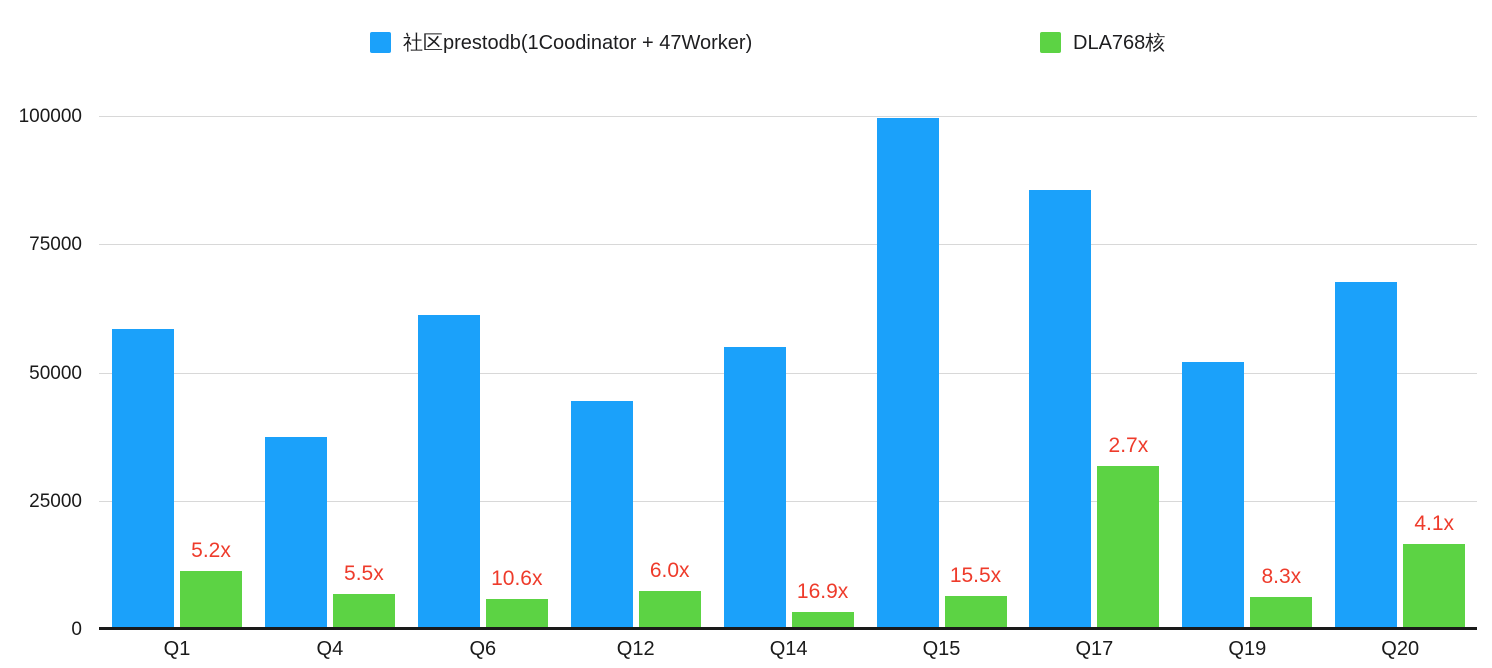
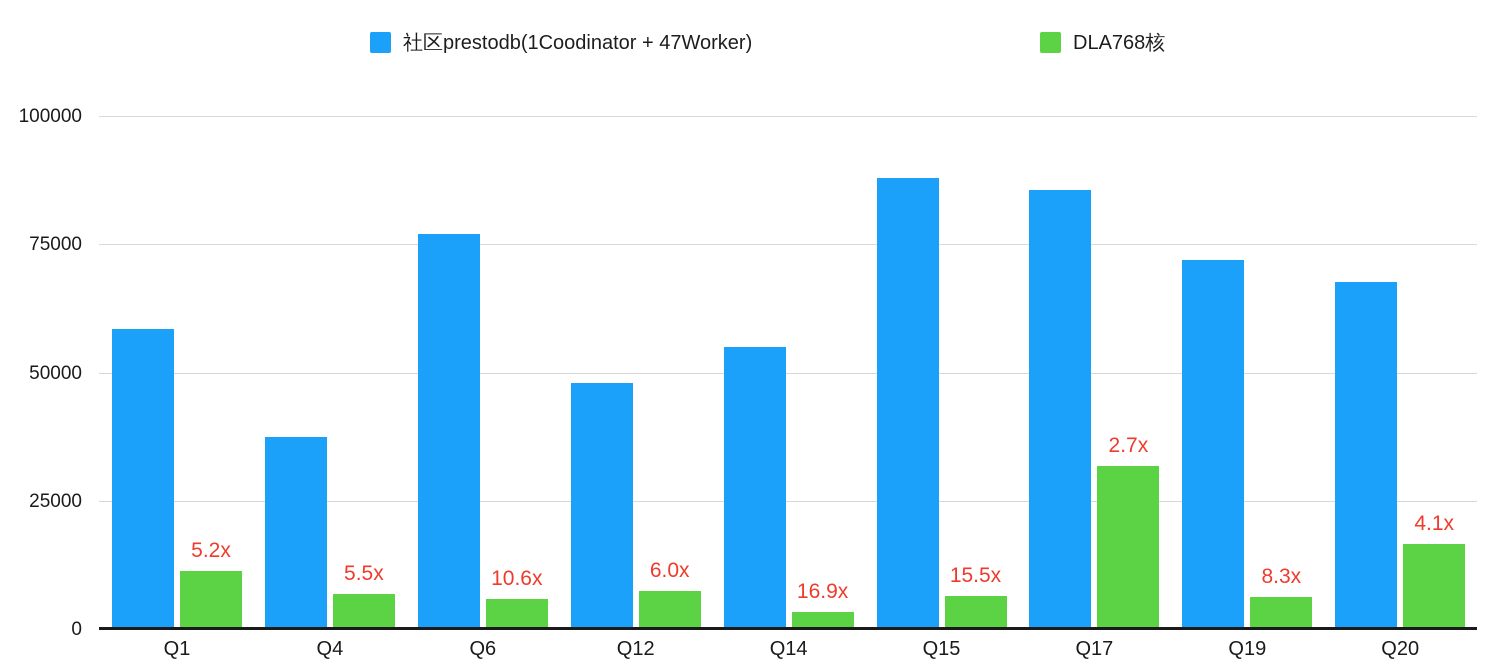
社区prestodb(1Coodinator + 47Worker)/Q6: 61000 -> 77000
社区prestodb(1Coodinator + 47Worker)/Q12: 44000 -> 48000
社区prestodb(1Coodinator + 47Worker)/Q15: 100000 -> 88000
社区prestodb(1Coodinator + 47Worker)/Q19: 52000 -> 72000
